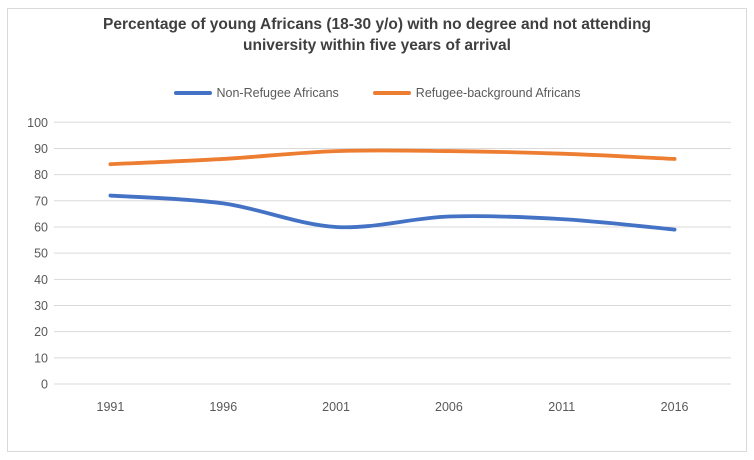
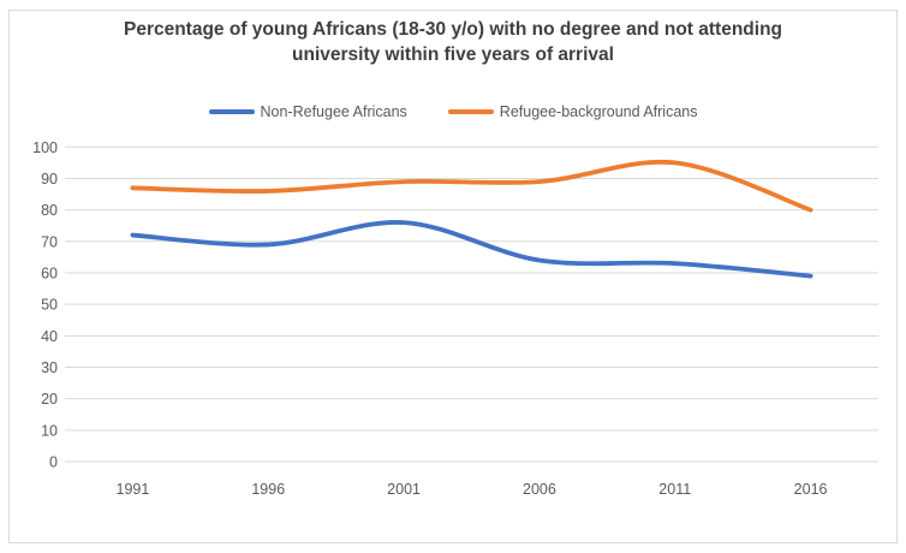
Refugee-background Africans/1991: 84 -> 87
Non-Refugee Africans/2001: 60 -> 76
Refugee-background Africans/2011: 88 -> 95
Refugee-background Africans/2016: 86 -> 80
